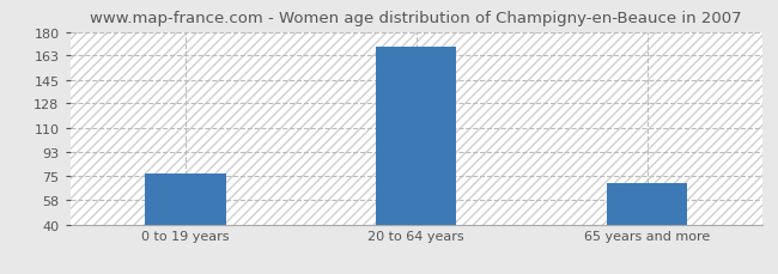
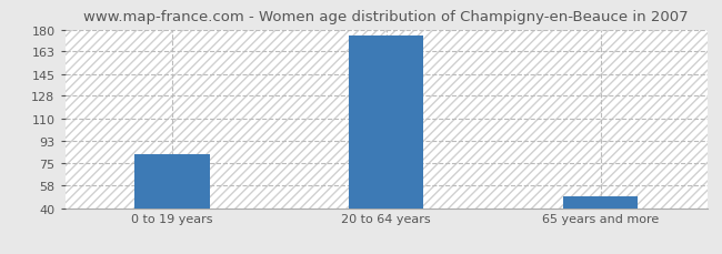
0 to 19 years: 77 -> 82
20 to 64 years: 169 -> 175
65 years and more: 70 -> 49
